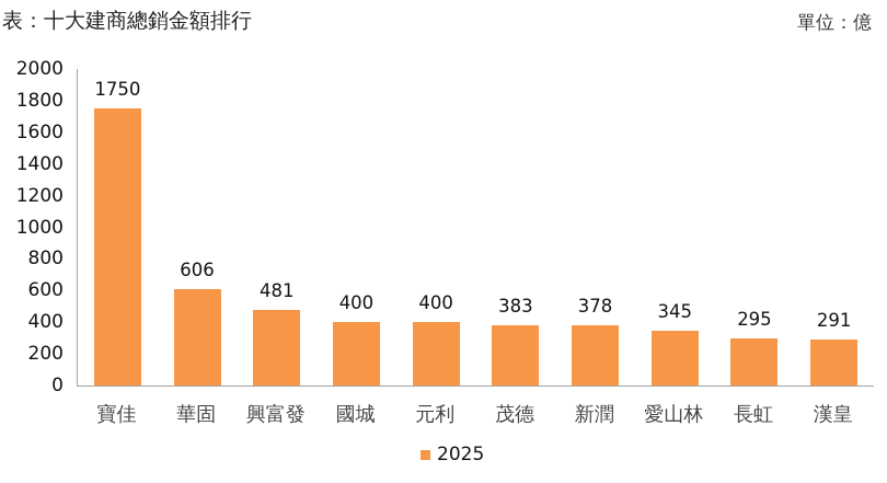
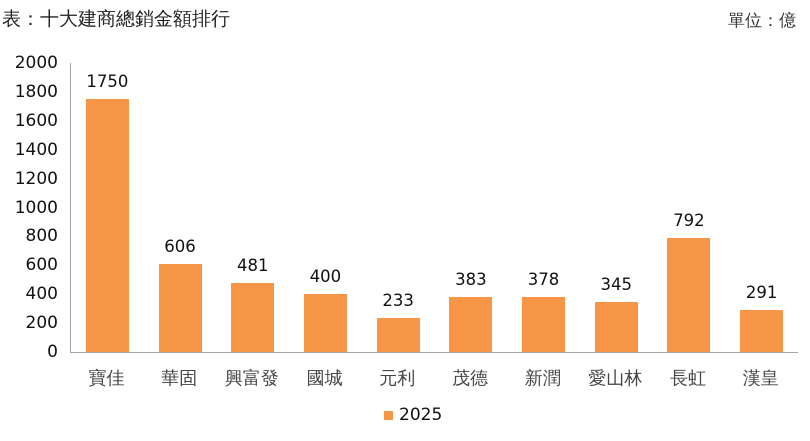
元利: 400 -> 233
長虹: 295 -> 792
